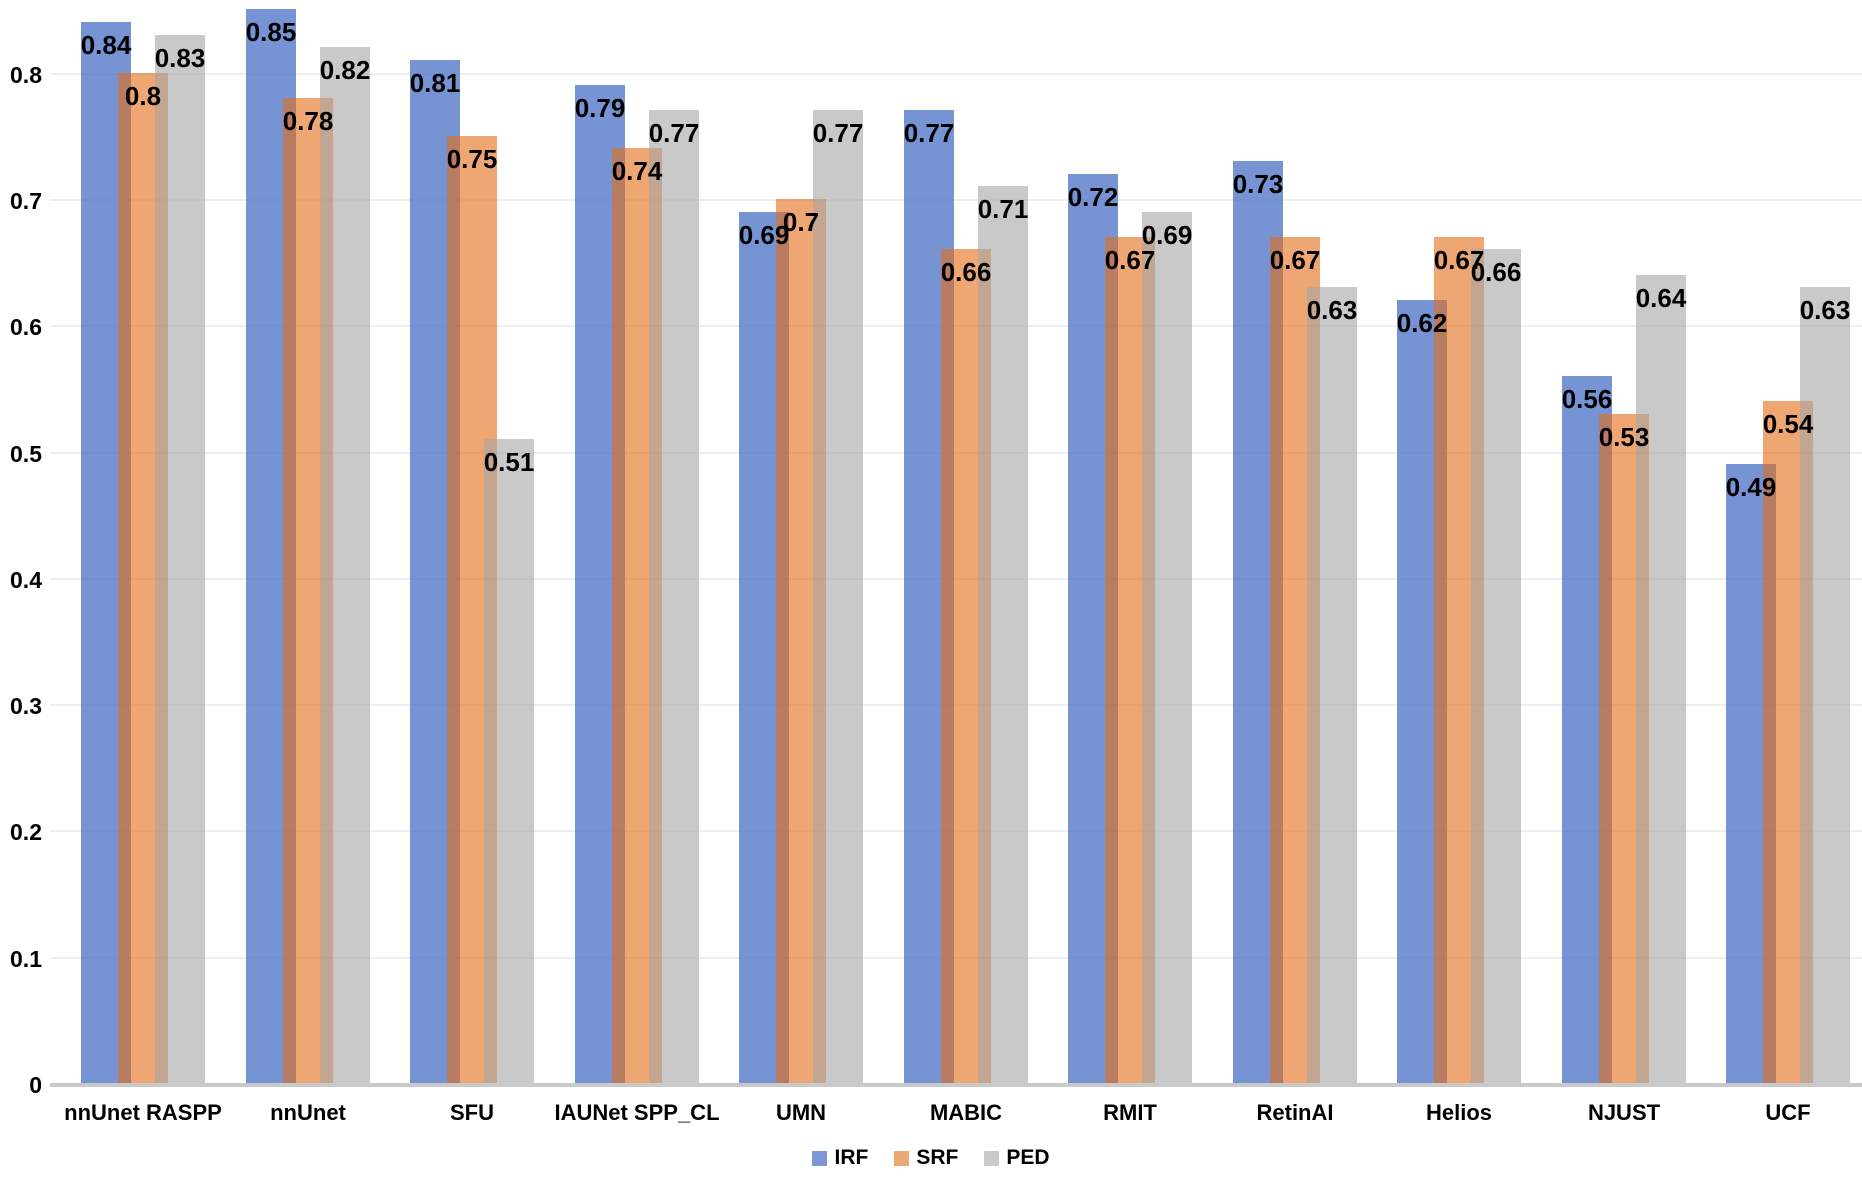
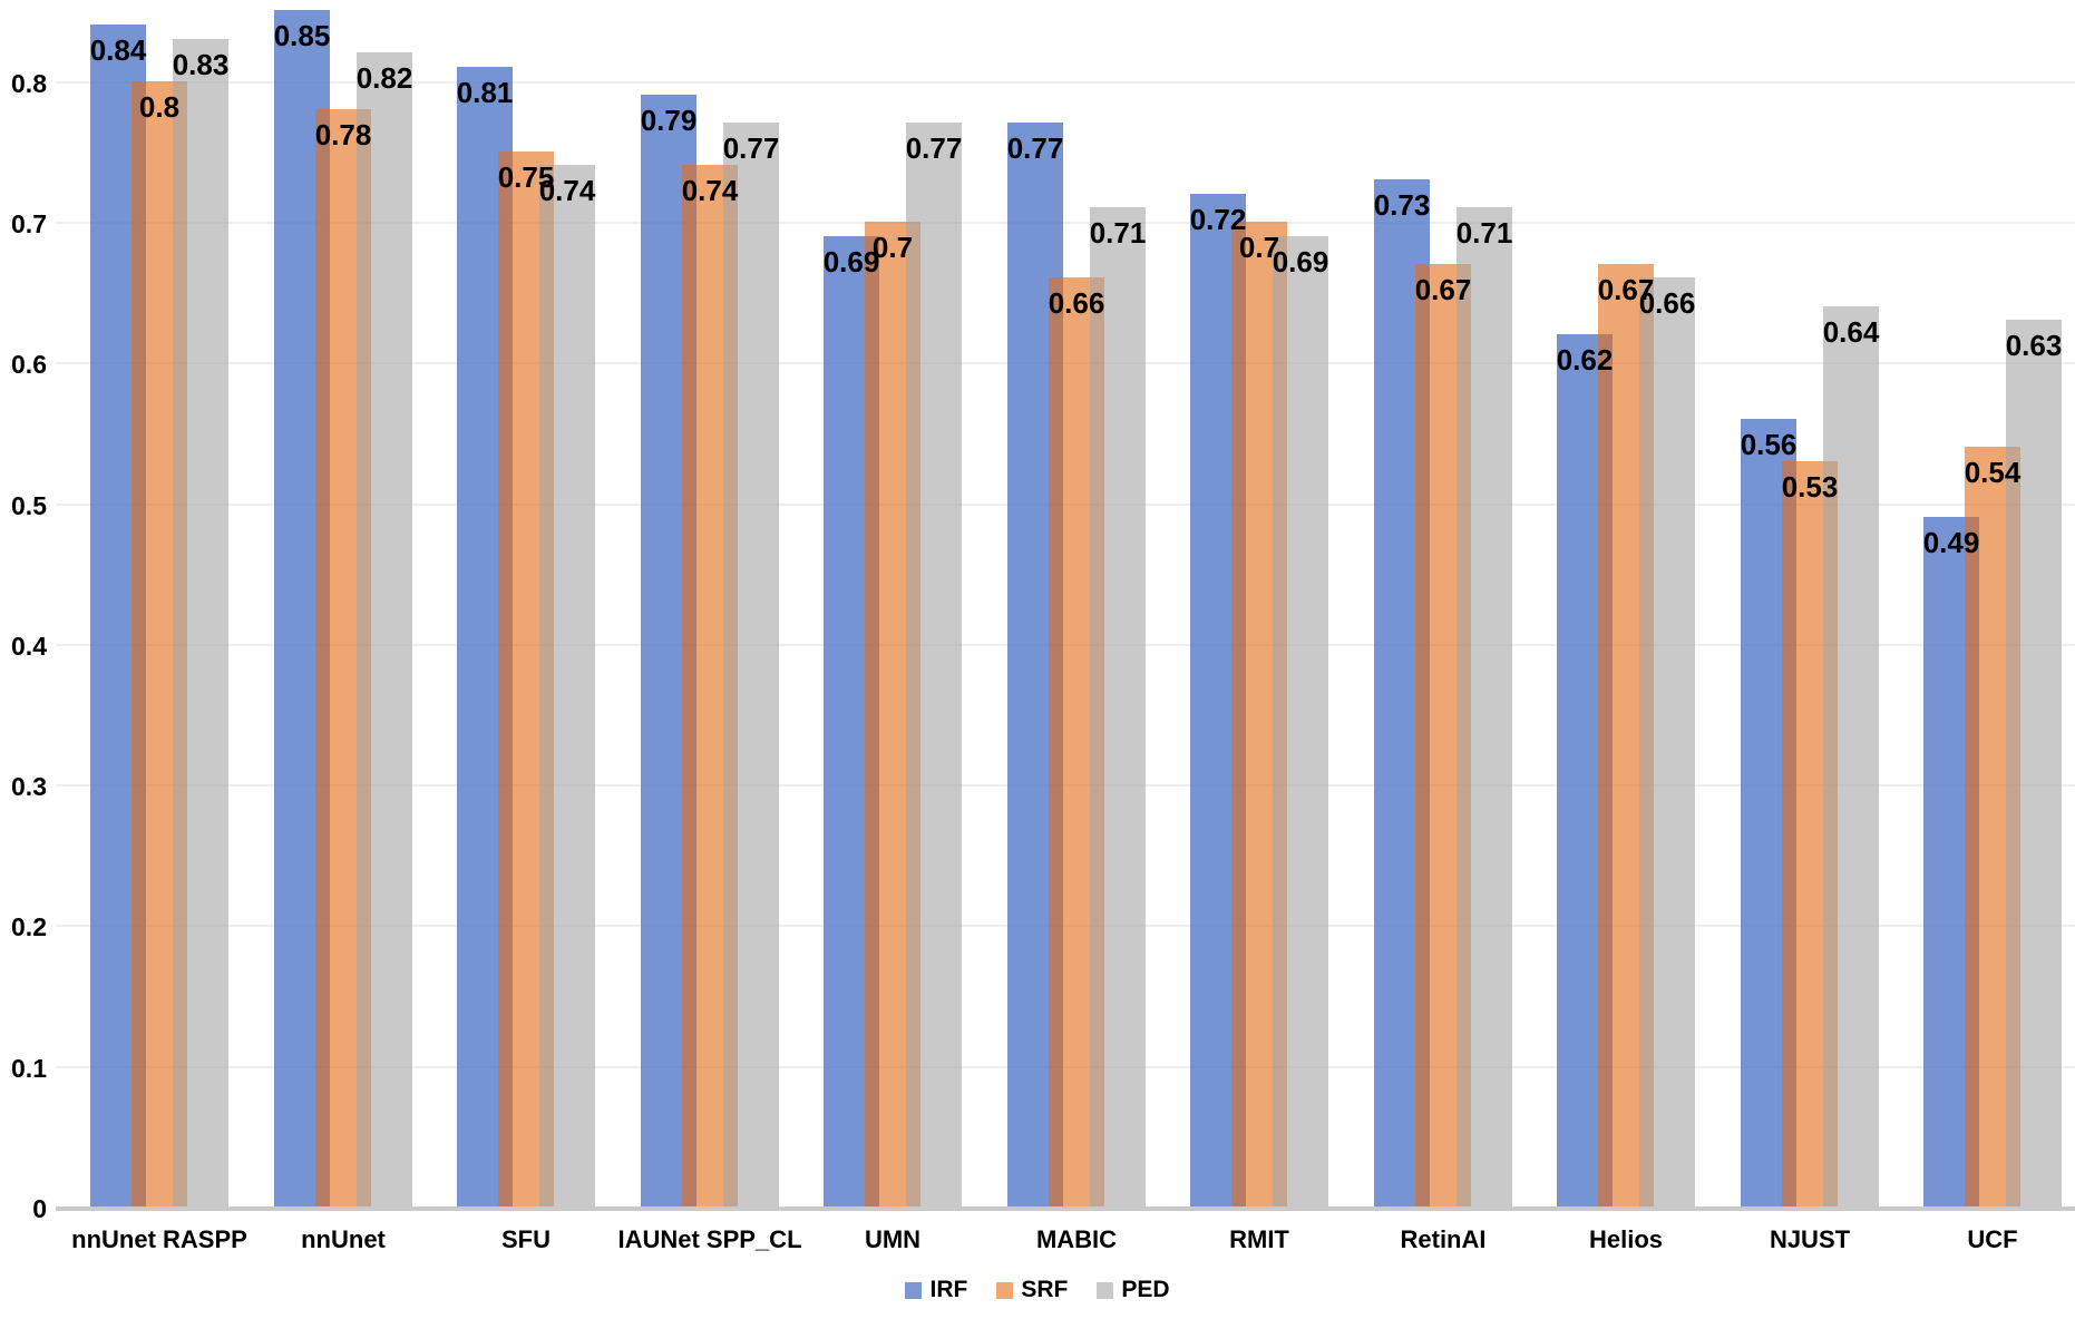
PED/SFU: 0.51 -> 0.74
SRF/RMIT: 0.67 -> 0.7
PED/RetinAI: 0.63 -> 0.71
